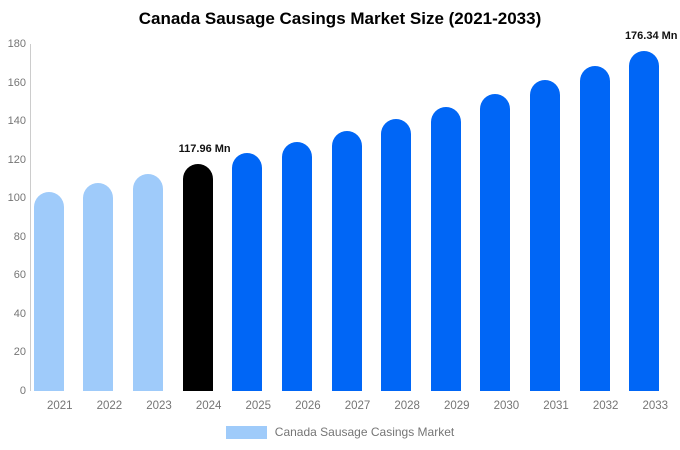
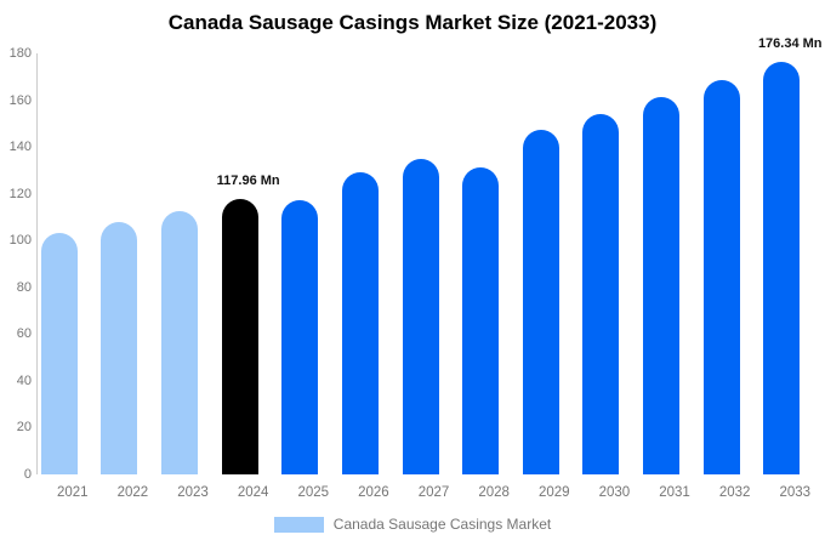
2025: 123 -> 117
2028: 141 -> 131
